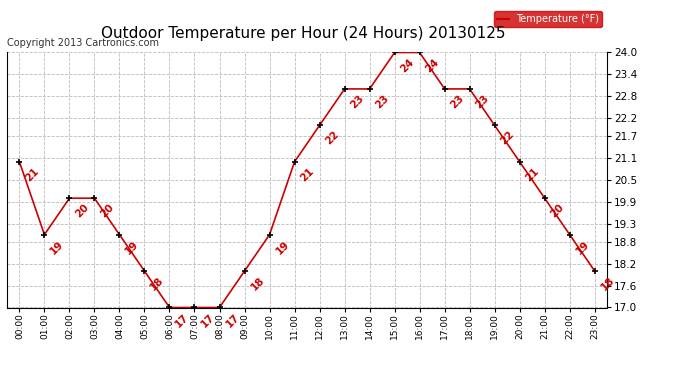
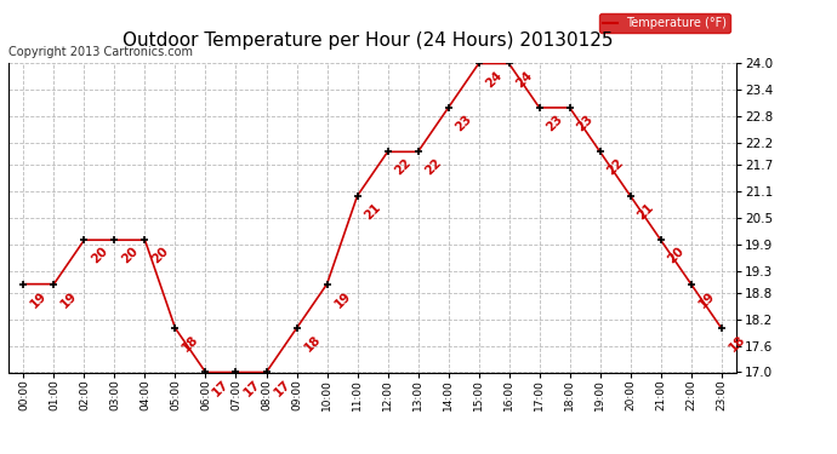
00:00: 21 -> 19
04:00: 19 -> 20
13:00: 23 -> 22
